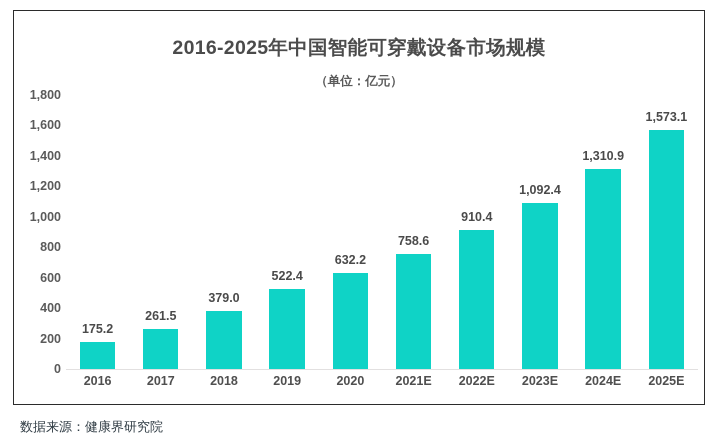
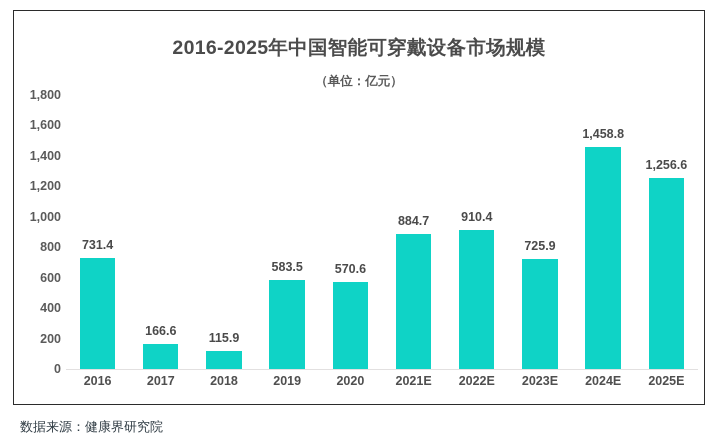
2016: 175.2 -> 731.4
2017: 261.5 -> 166.6
2018: 379.0 -> 115.9
2019: 522.4 -> 583.5
2020: 632.2 -> 570.6
2021E: 758.6 -> 884.7
2023E: 1,092.4 -> 725.9
2024E: 1,310.9 -> 1,458.8
2025E: 1,573.1 -> 1,256.6
